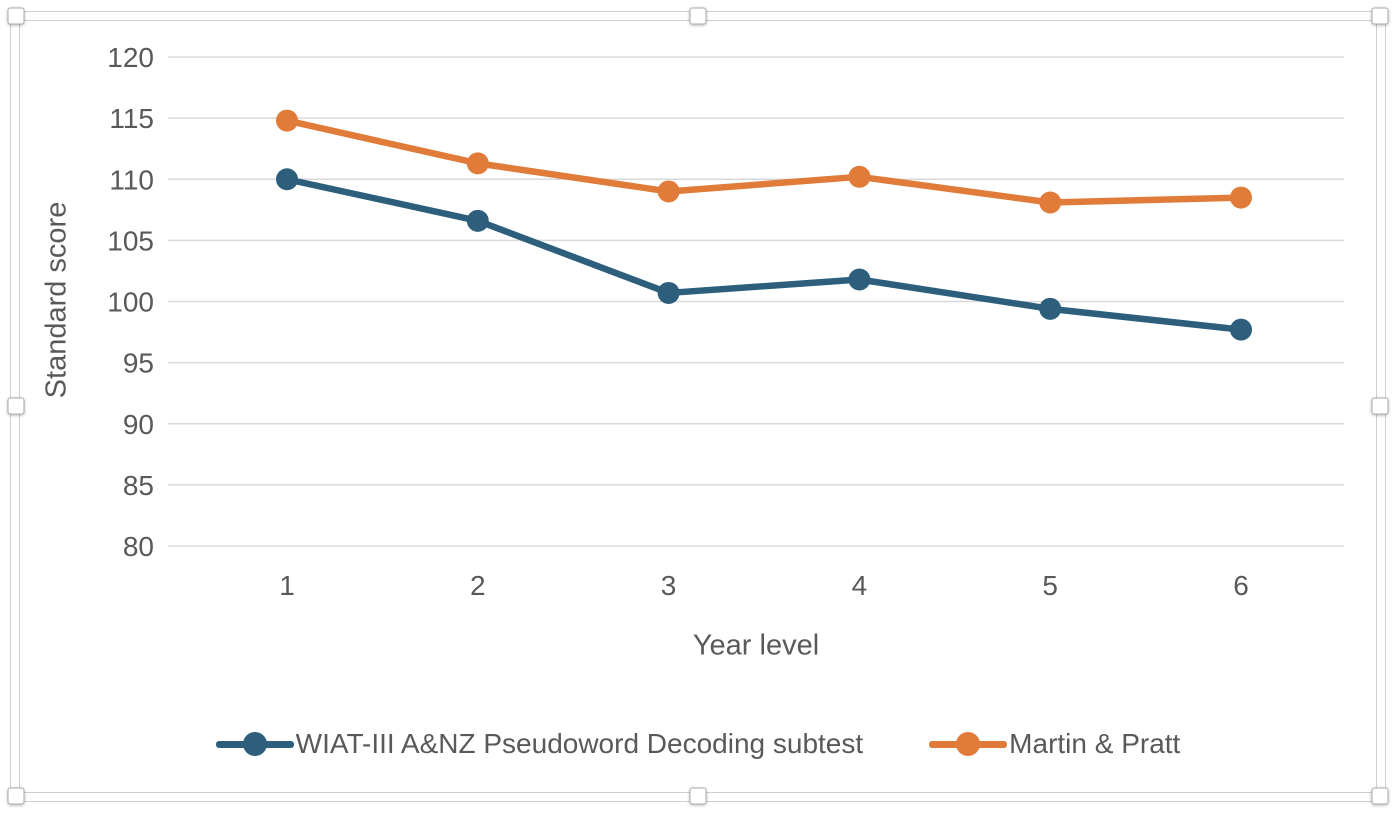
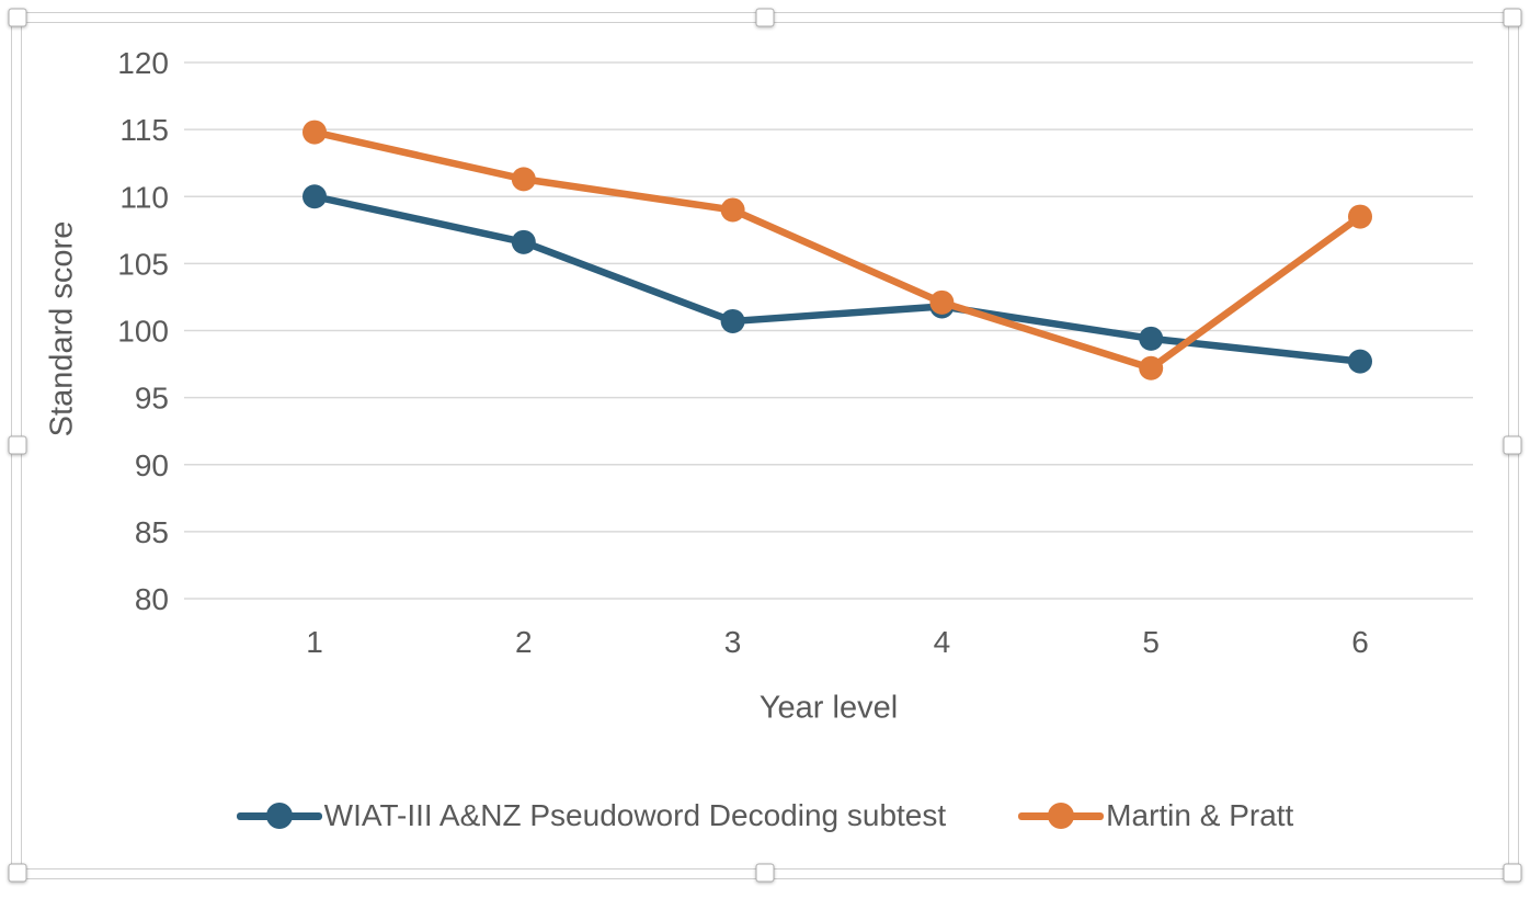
Martin & Pratt/4: 110.2 -> 102.1
Martin & Pratt/5: 108.1 -> 97.2
